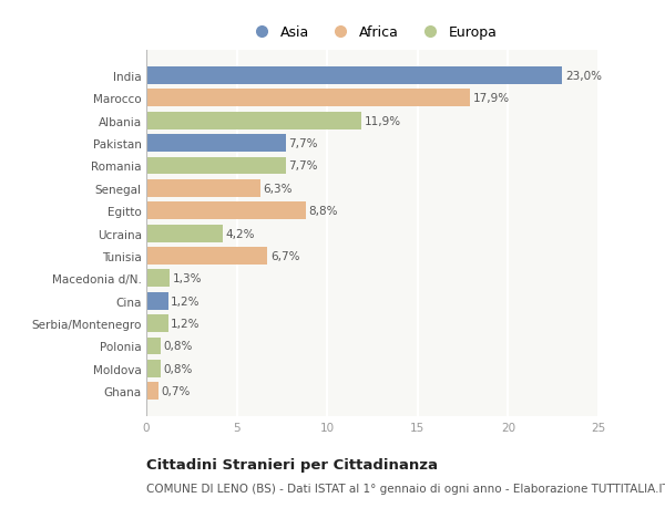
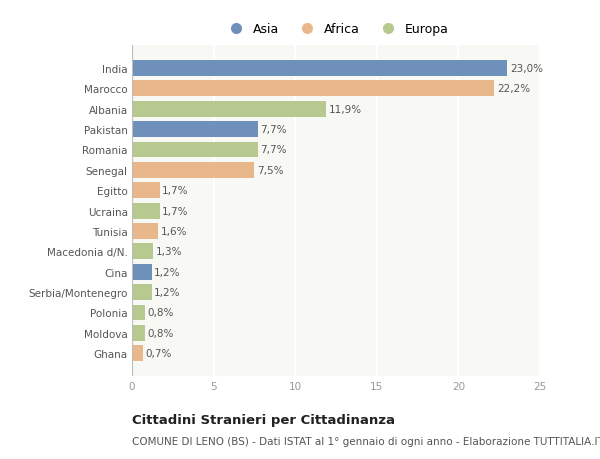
Marocco: 17,9% -> 22,2%
Senegal: 6,3% -> 7,5%
Egitto: 8,8% -> 1,7%
Ucraina: 4,2% -> 1,7%
Tunisia: 6,7% -> 1,6%
